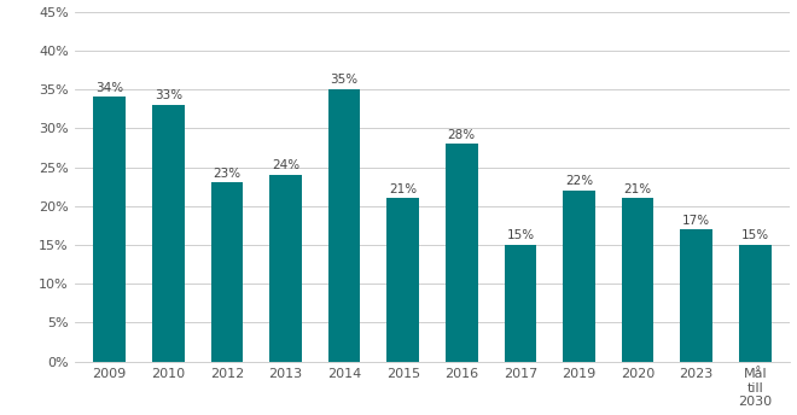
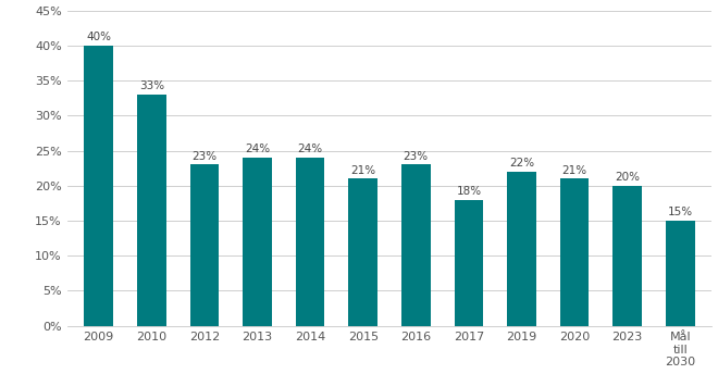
2009: 34% -> 40%
2014: 35% -> 24%
2016: 28% -> 23%
2017: 15% -> 18%
2023: 17% -> 20%
